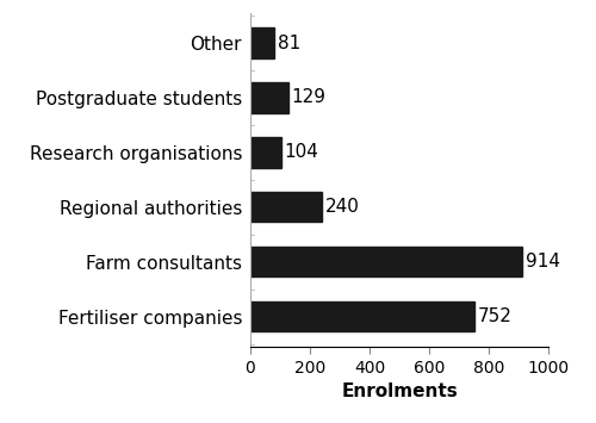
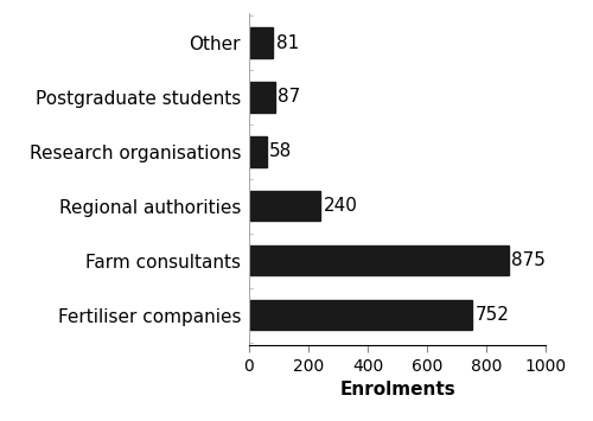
Postgraduate students: 129 -> 87
Research organisations: 104 -> 58
Farm consultants: 914 -> 875
